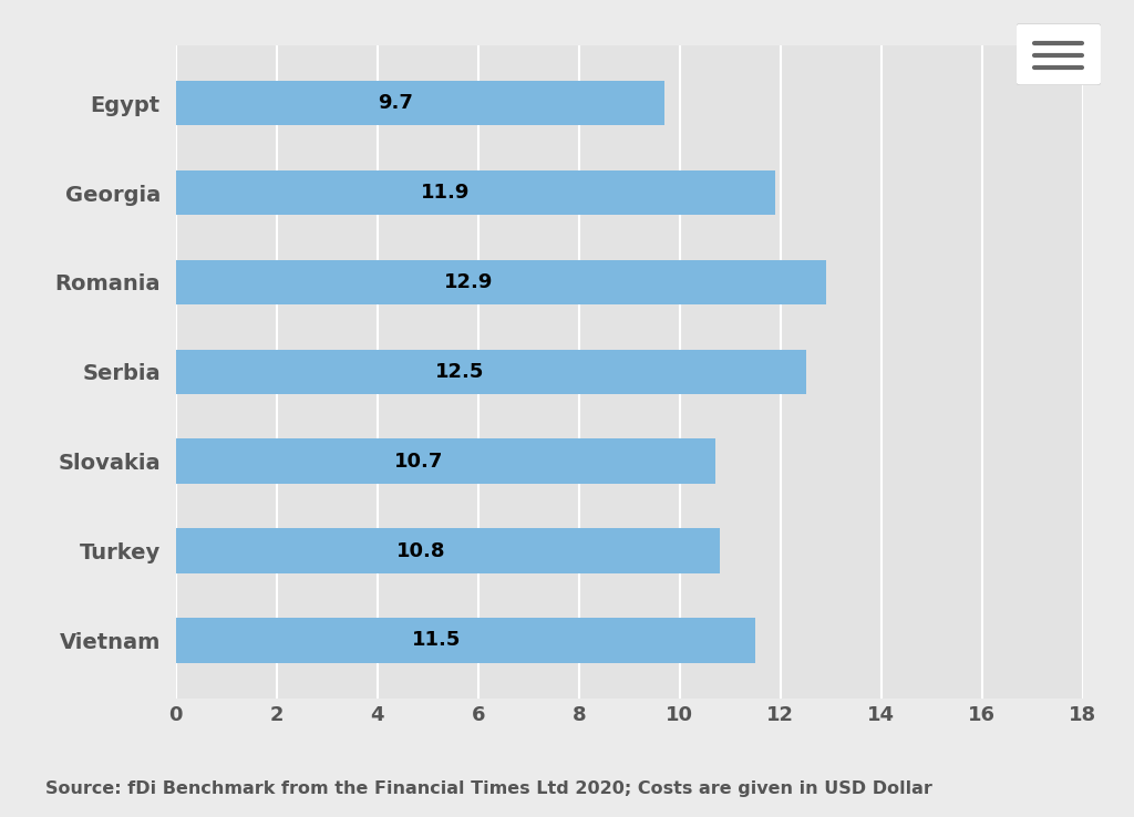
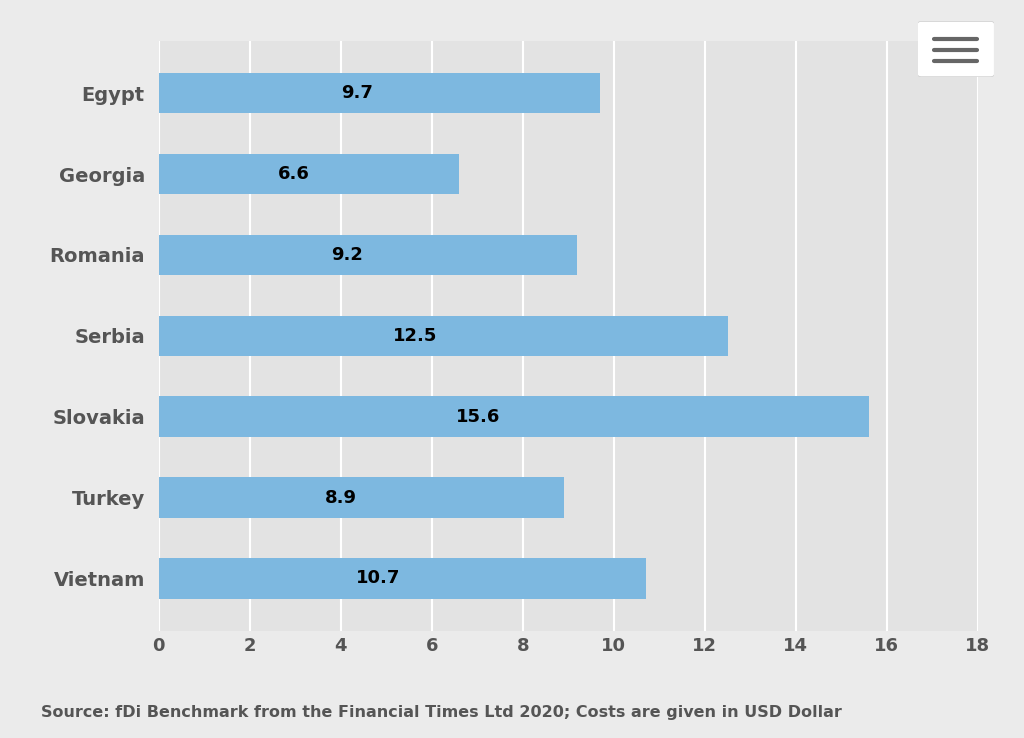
Georgia: 11.9 -> 6.6
Romania: 12.9 -> 9.2
Slovakia: 10.7 -> 15.6
Turkey: 10.8 -> 8.9
Vietnam: 11.5 -> 10.7
